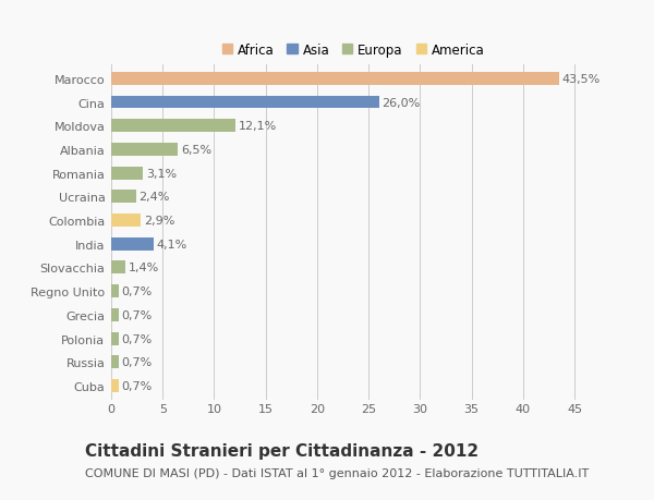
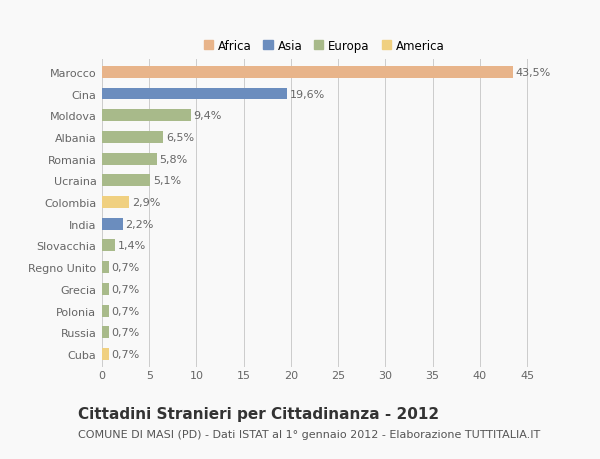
Cina: 26,0% -> 19,6%
Moldova: 12,1% -> 9,4%
Romania: 3,1% -> 5,8%
Ucraina: 2,4% -> 5,1%
India: 4,1% -> 2,2%
